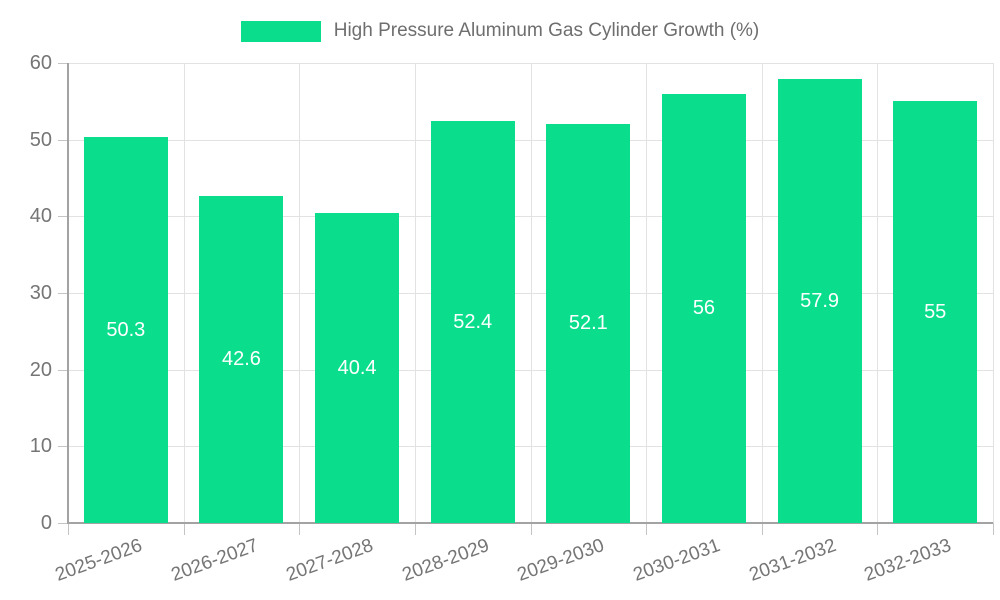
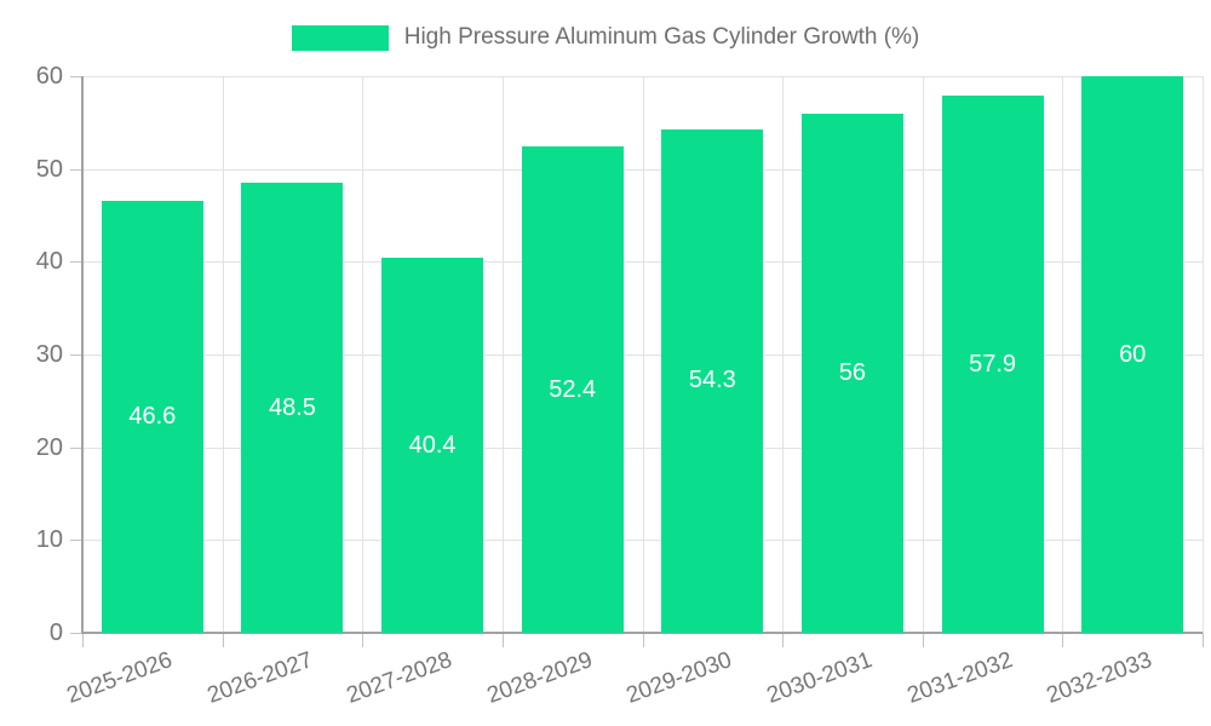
2025-2026: 50.3 -> 46.6
2026-2027: 42.6 -> 48.5
2029-2030: 52.1 -> 54.3
2032-2033: 55 -> 60
